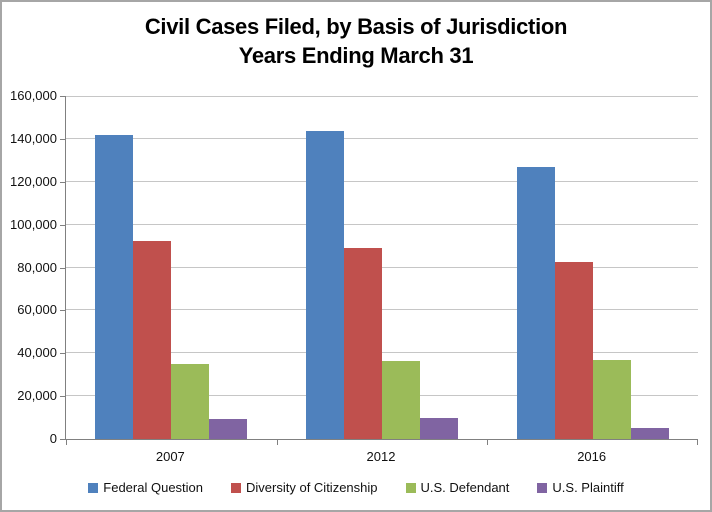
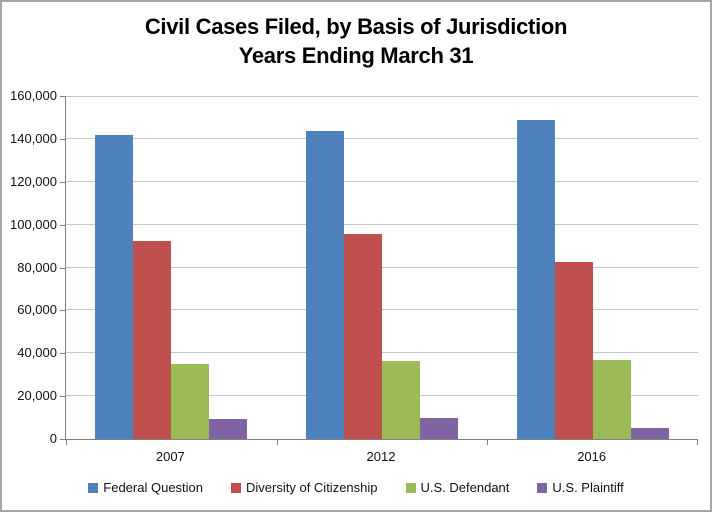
Diversity of Citizenship/2012: 89000 -> 96000
Federal Question/2016: 127000 -> 149000
